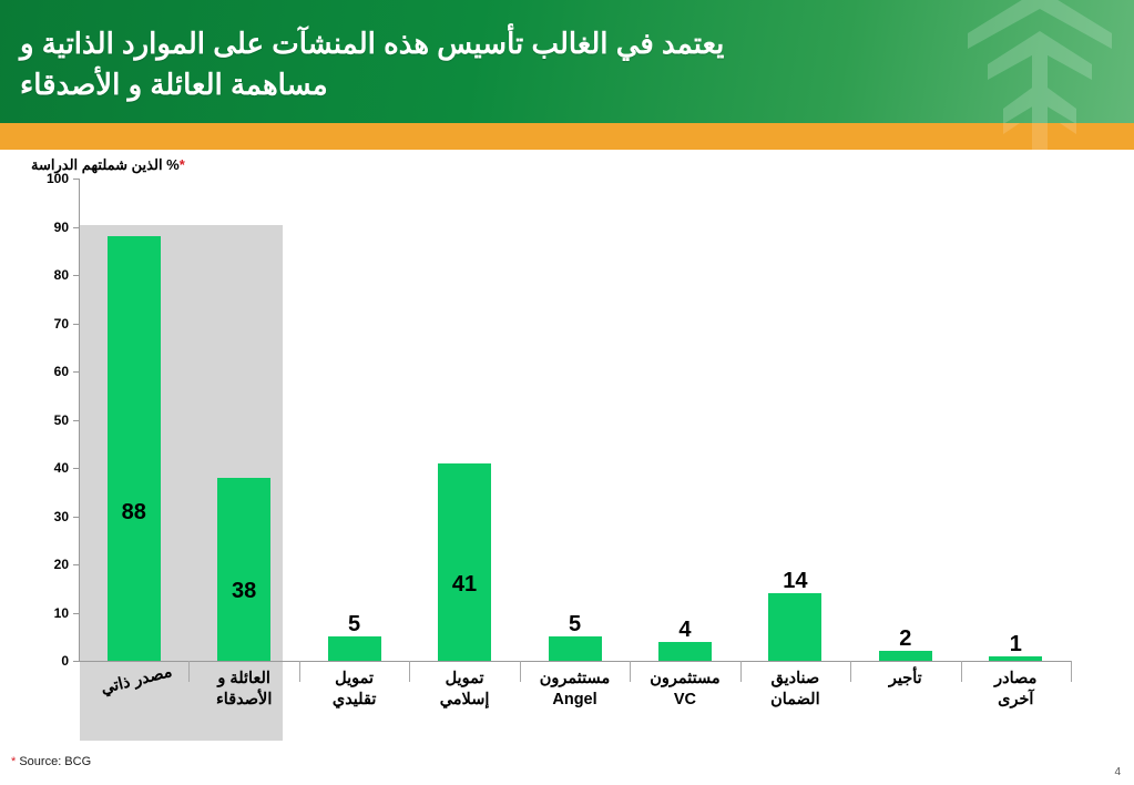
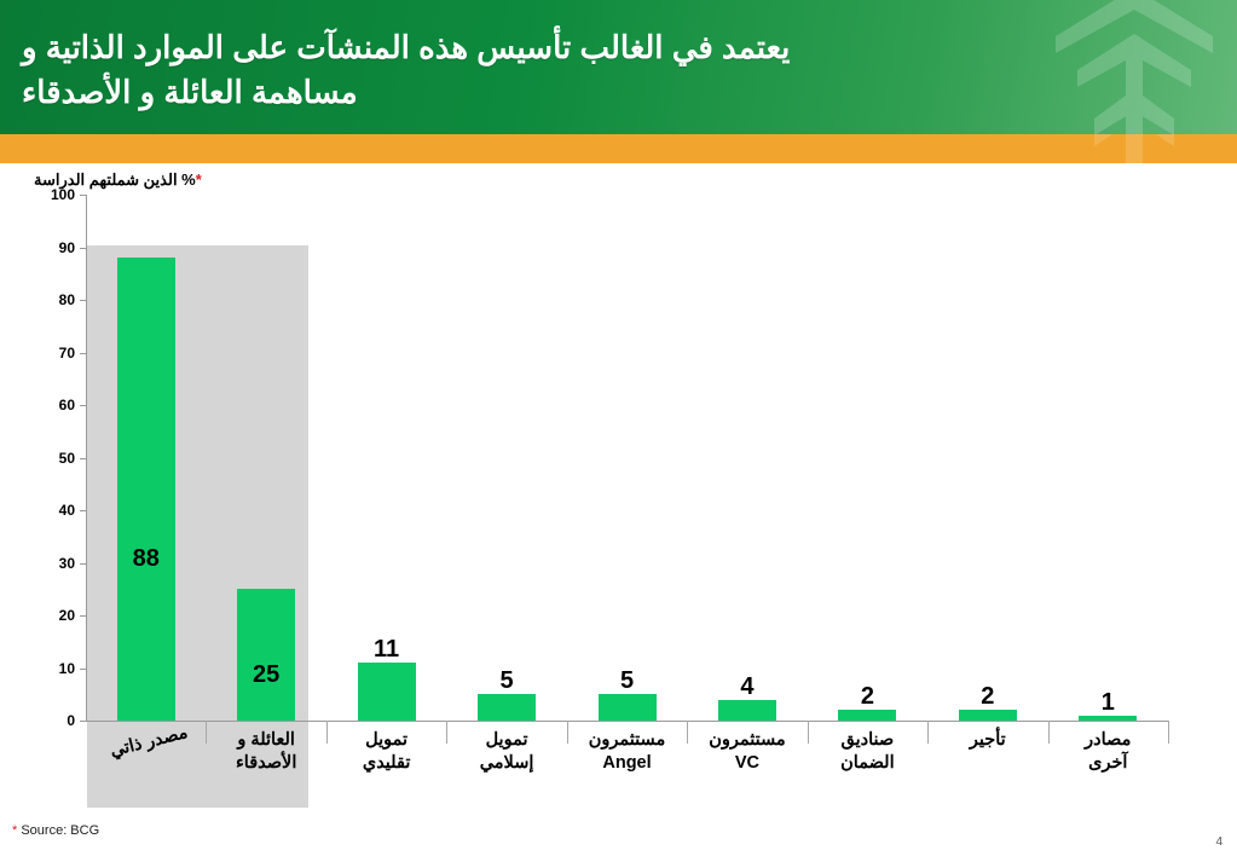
العائلة و الأصدقاء: 38 -> 25
تمويل تقليدي: 5 -> 11
تمويل إسلامي: 41 -> 5
صناديق الضمان: 14 -> 2
